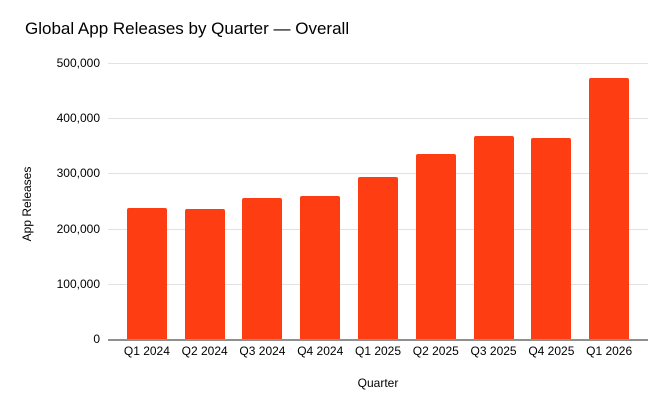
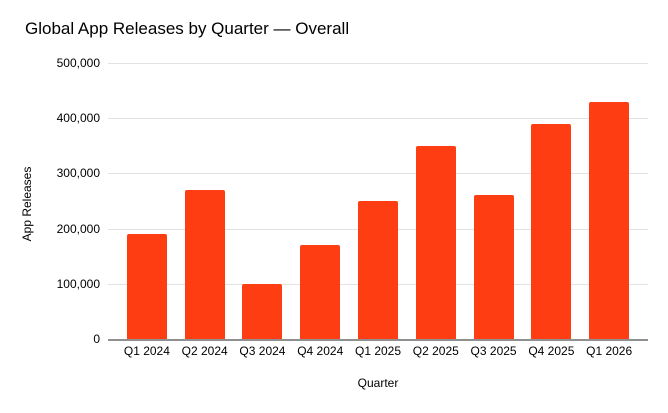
Q1 2024: 240000 -> 190000
Q2 2024: 240000 -> 270000
Q3 2024: 260000 -> 100000
Q4 2024: 260000 -> 170000
Q1 2025: 290000 -> 250000
Q2 2025: 340000 -> 350000
Q3 2025: 370000 -> 260000
Q4 2025: 360000 -> 390000
Q1 2026: 470000 -> 430000
